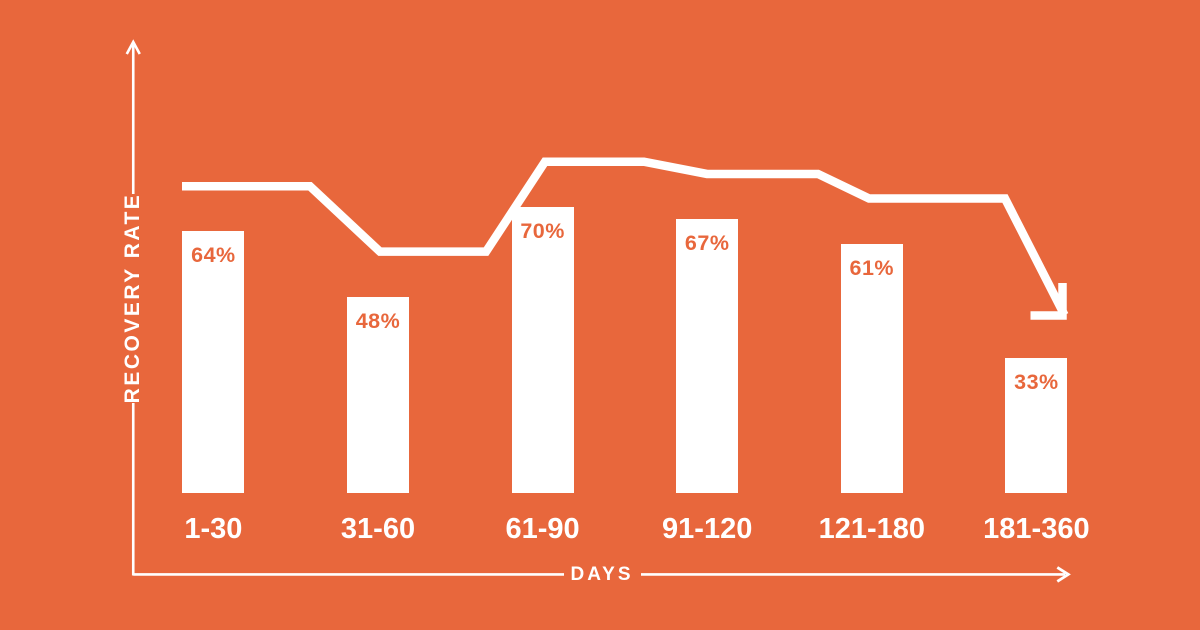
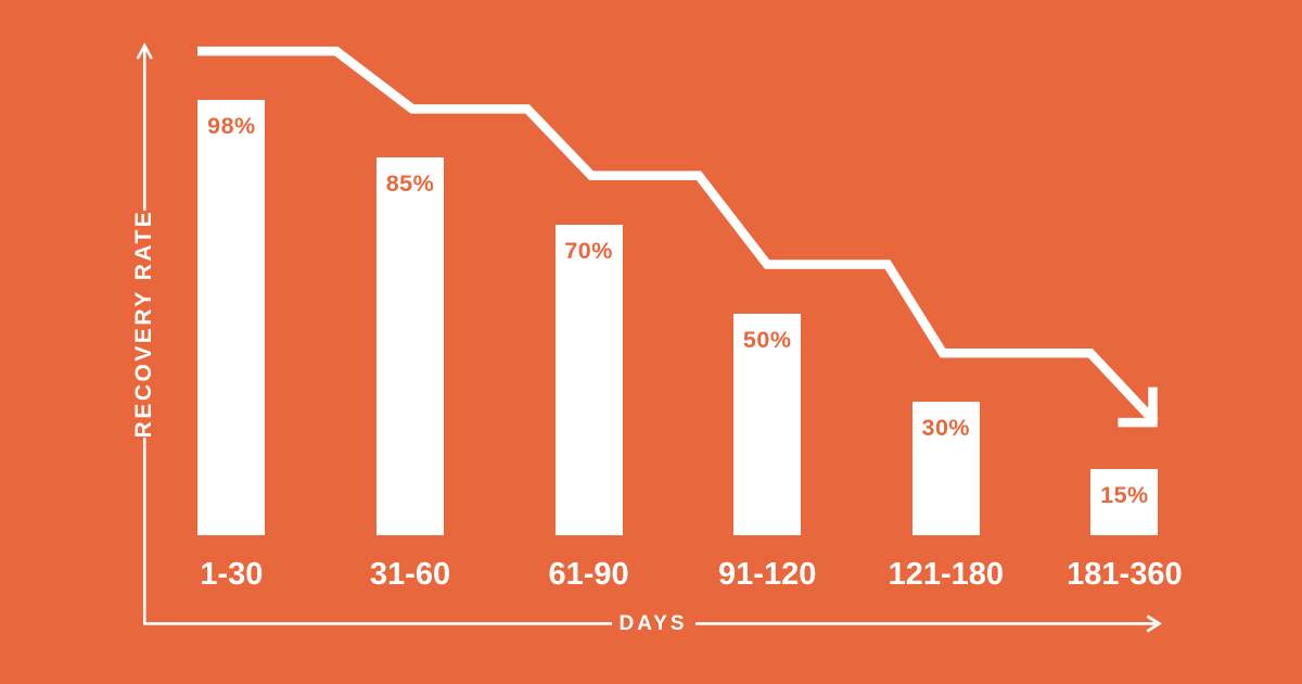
1-30: 64% -> 98%
31-60: 48% -> 85%
91-120: 67% -> 50%
121-180: 61% -> 30%
181-360: 33% -> 15%
